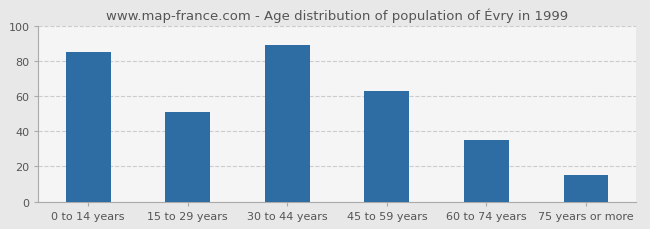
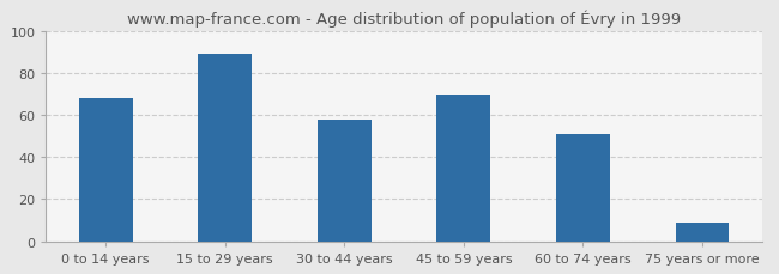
0 to 14 years: 85 -> 68
15 to 29 years: 51 -> 89
30 to 44 years: 89 -> 58
45 to 59 years: 63 -> 70
60 to 74 years: 35 -> 51
75 years or more: 15 -> 9
